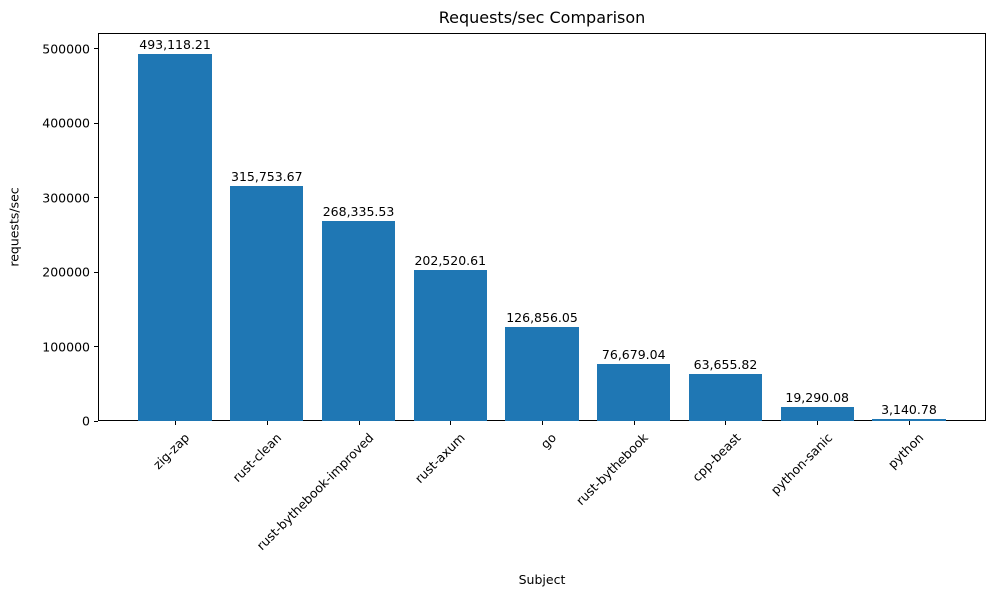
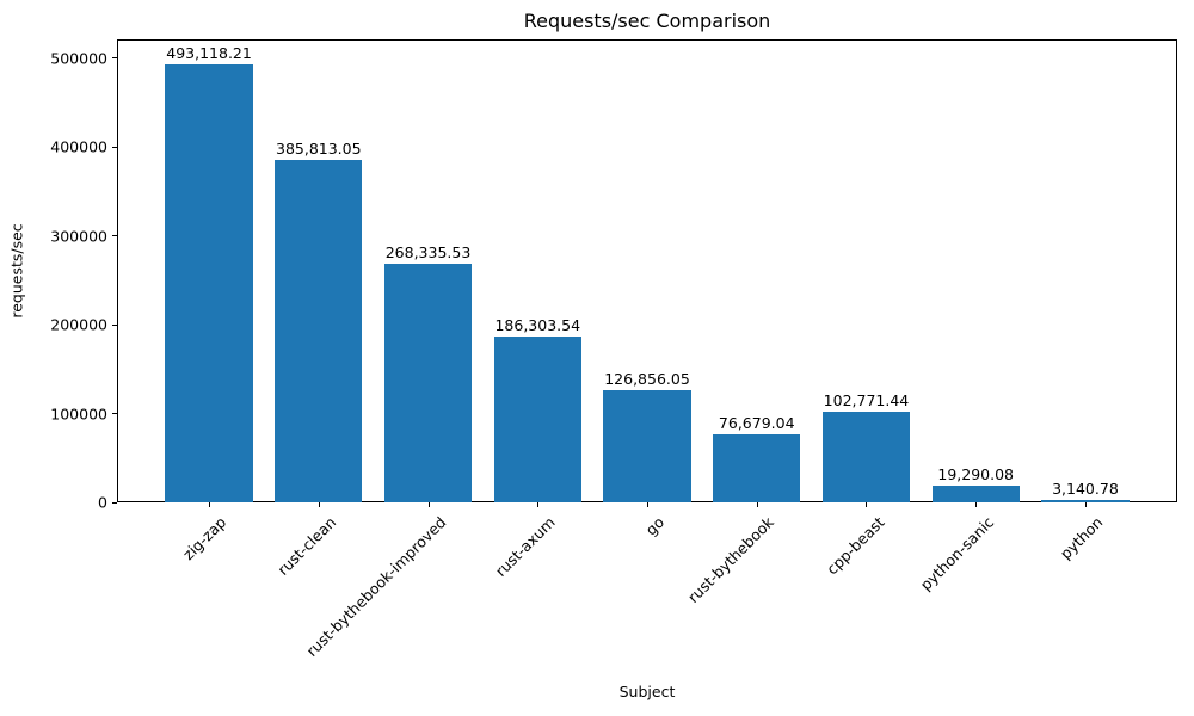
rust-clean: 315,753.67 -> 385,813.05
rust-axum: 202,520.61 -> 186,303.54
cpp-beast: 63,655.82 -> 102,771.44
